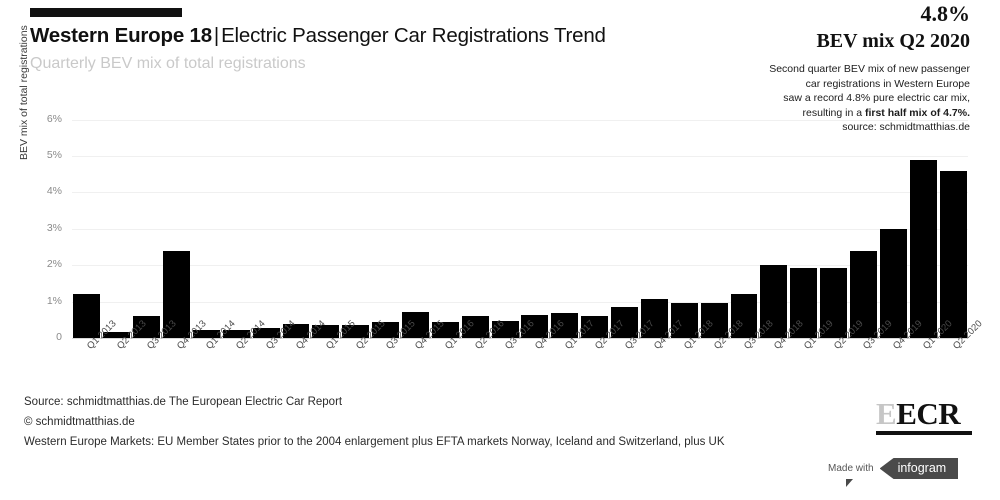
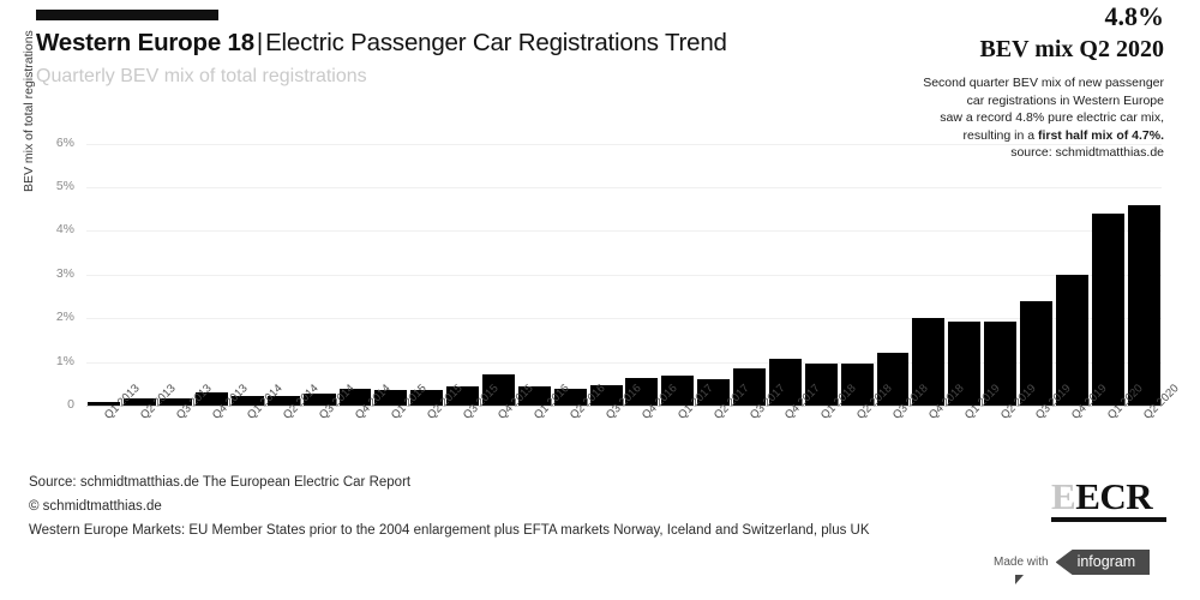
Q1 2013: 1.2% -> 0.1%
Q3 2013: 0.6% -> 0.2%
Q4 2013: 2.4% -> 0.3%
Q2 2016: 0.6% -> 0.4%
Q1 2020: 4.9% -> 4.4%
